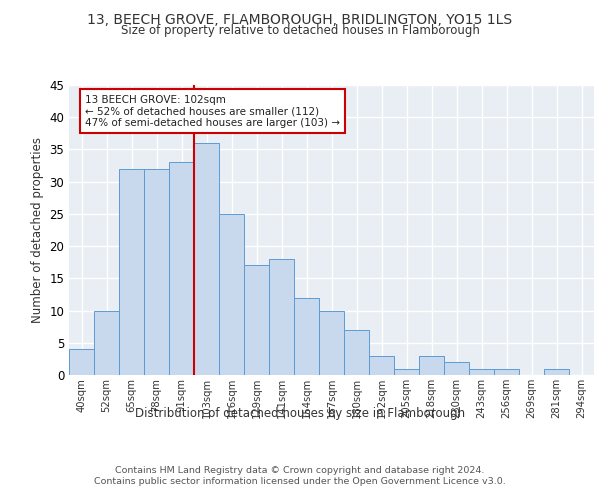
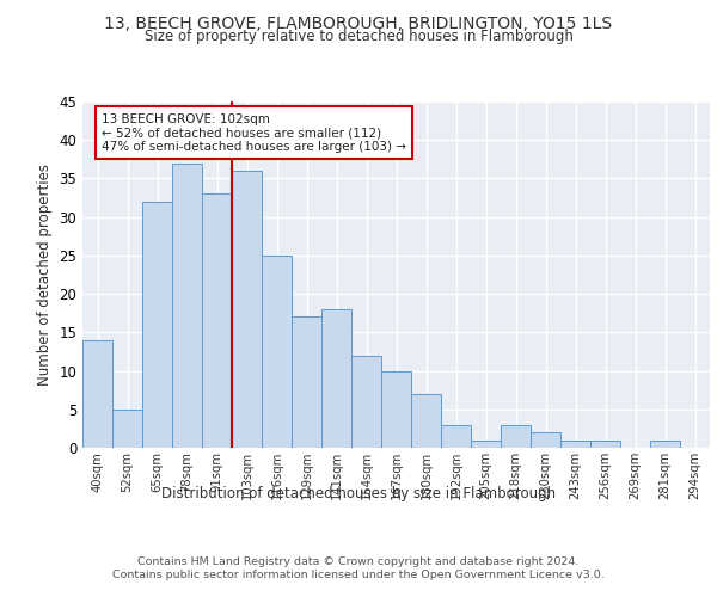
40sqm: 4 -> 14
52sqm: 10 -> 5
78sqm: 32 -> 37
